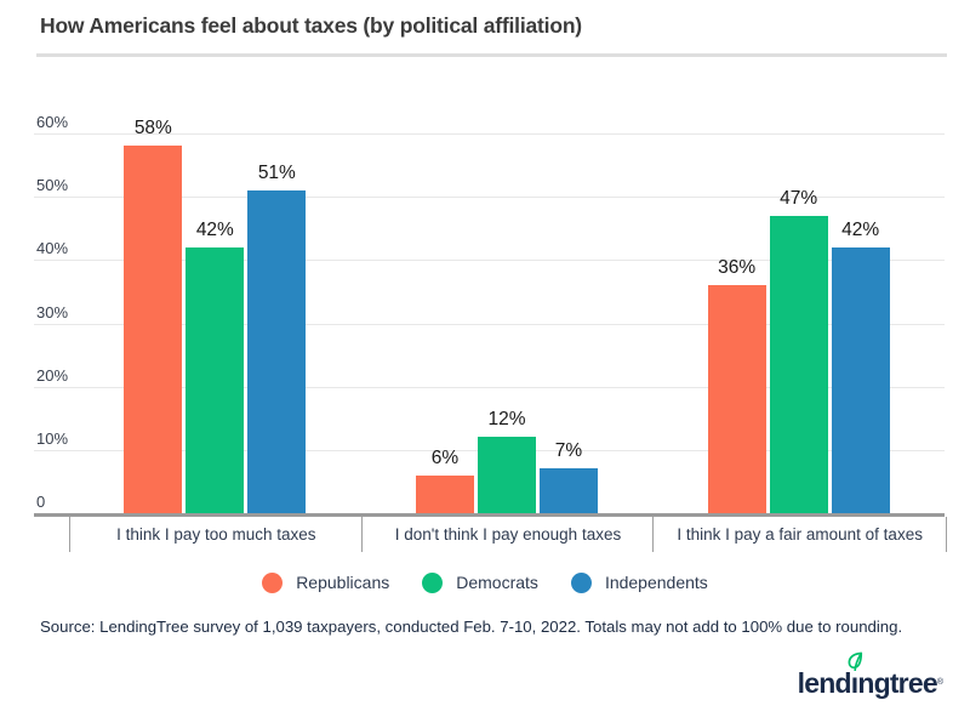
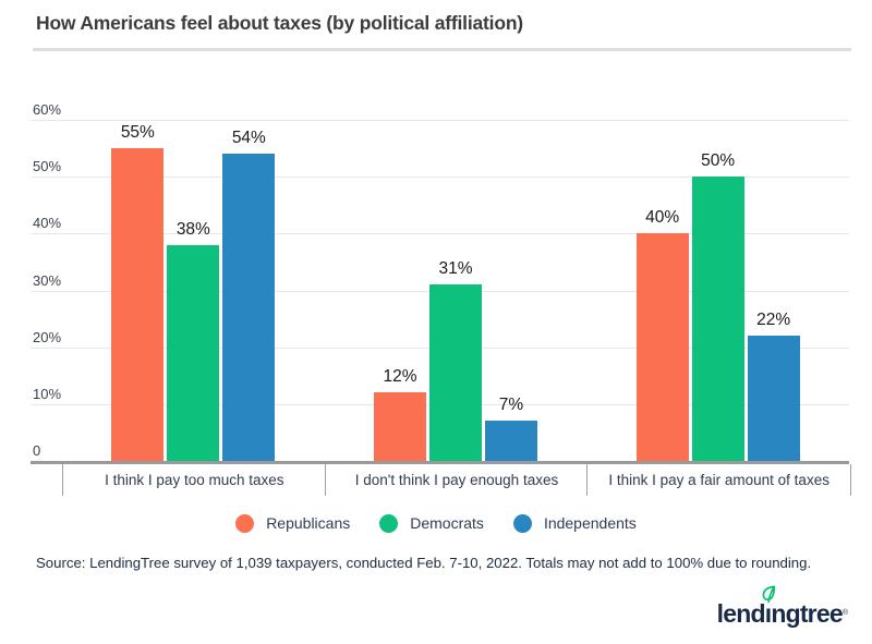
Republicans/I think I pay too much taxes: 58% -> 55%
Democrats/I think I pay too much taxes: 42% -> 38%
Independents/I think I pay too much taxes: 51% -> 54%
Republicans/I don't think I pay enough taxes: 6% -> 12%
Democrats/I don't think I pay enough taxes: 12% -> 31%
Republicans/I think I pay a fair amount of taxes: 36% -> 40%
Democrats/I think I pay a fair amount of taxes: 47% -> 50%
Independents/I think I pay a fair amount of taxes: 42% -> 22%
